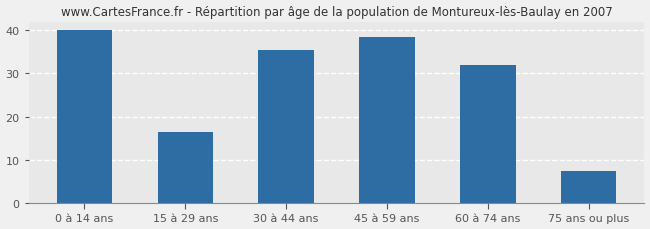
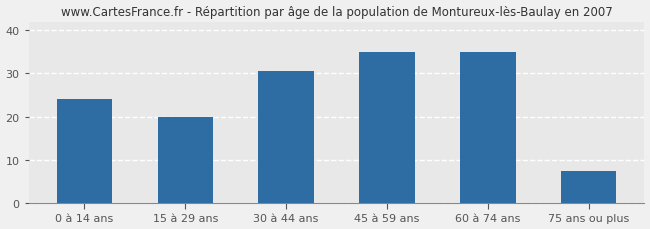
0 à 14 ans: 40.0 -> 24.0
15 à 29 ans: 16.5 -> 20.0
30 à 44 ans: 35.5 -> 30.5
45 à 59 ans: 38.5 -> 35.0
60 à 74 ans: 32.0 -> 35.0
